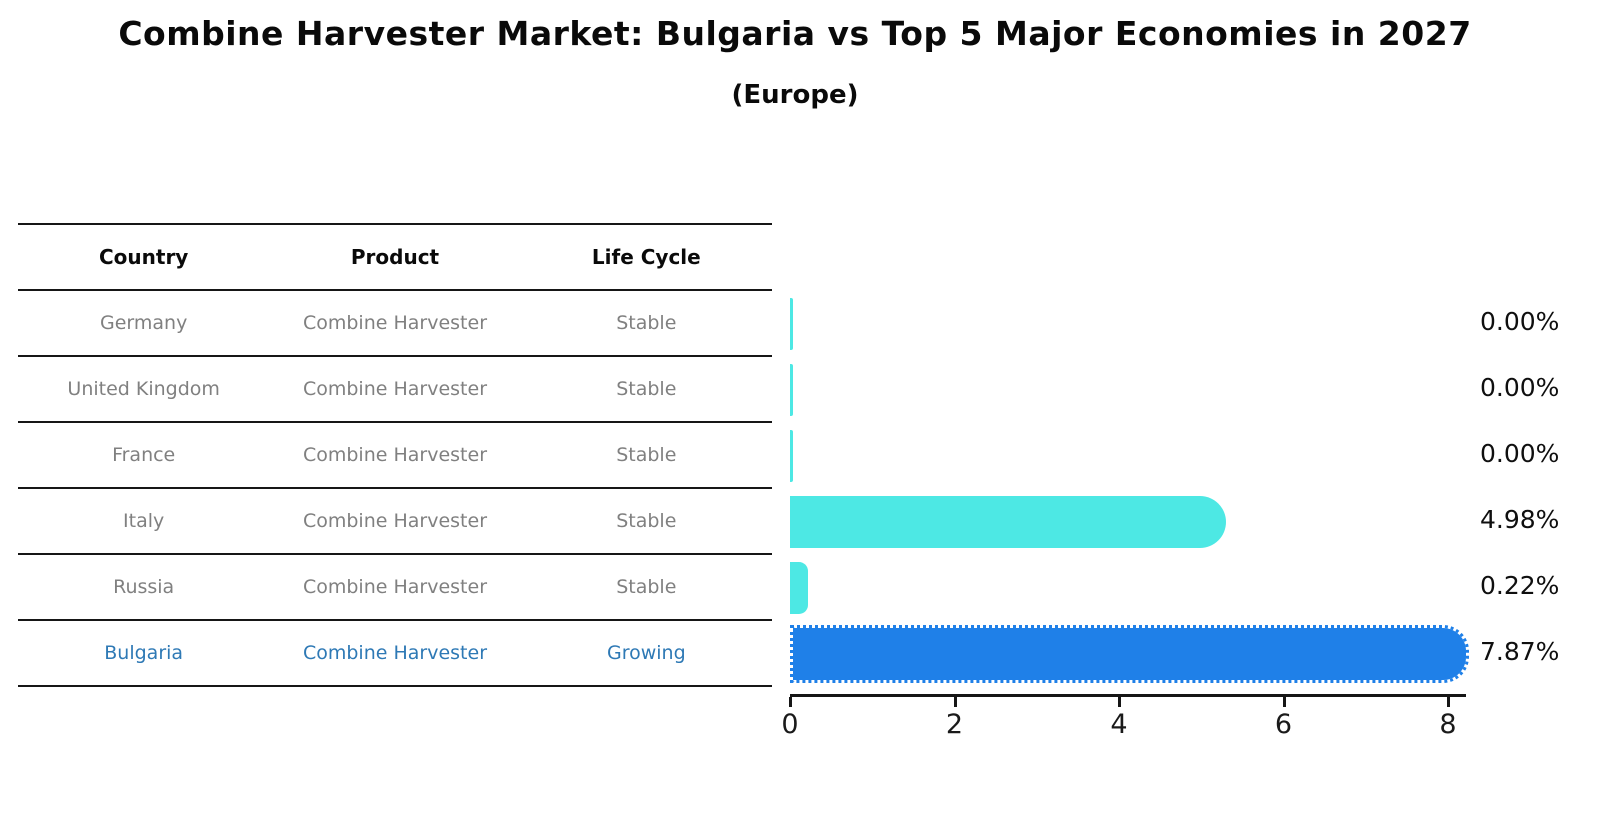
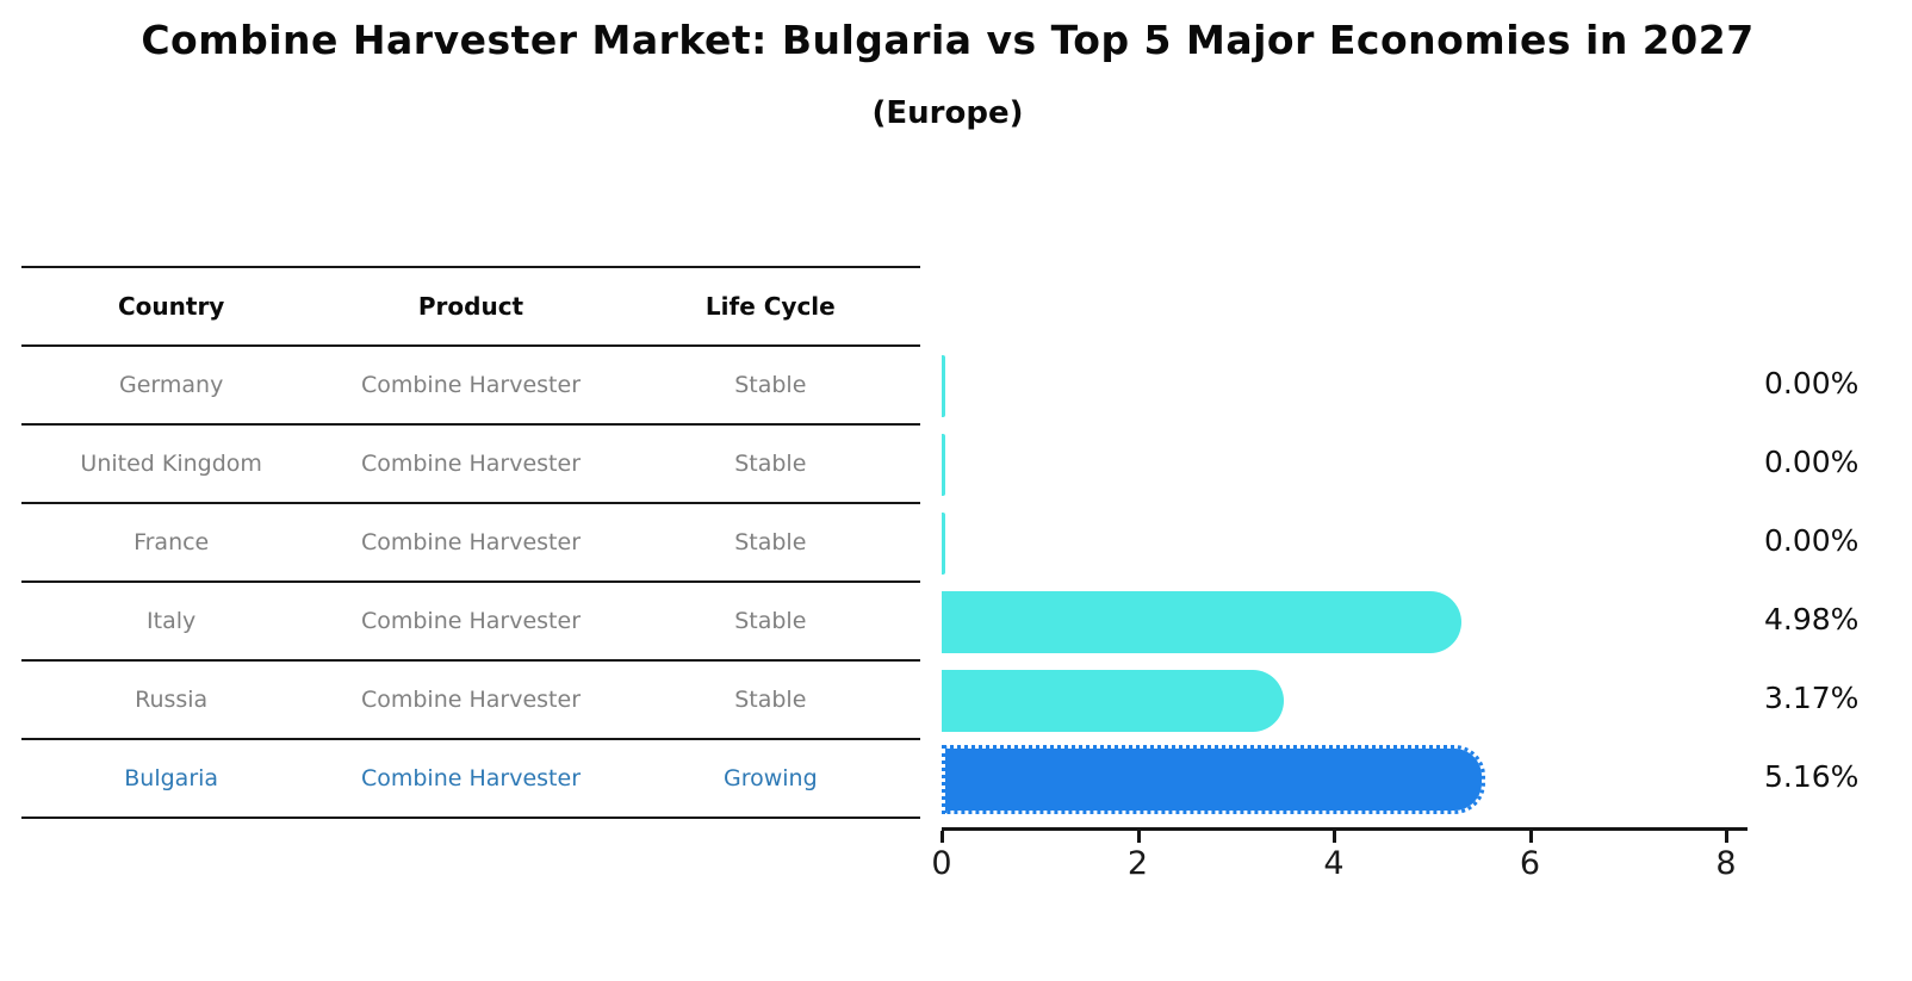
Russia: 0.22% -> 3.17%
Bulgaria: 7.87% -> 5.16%
